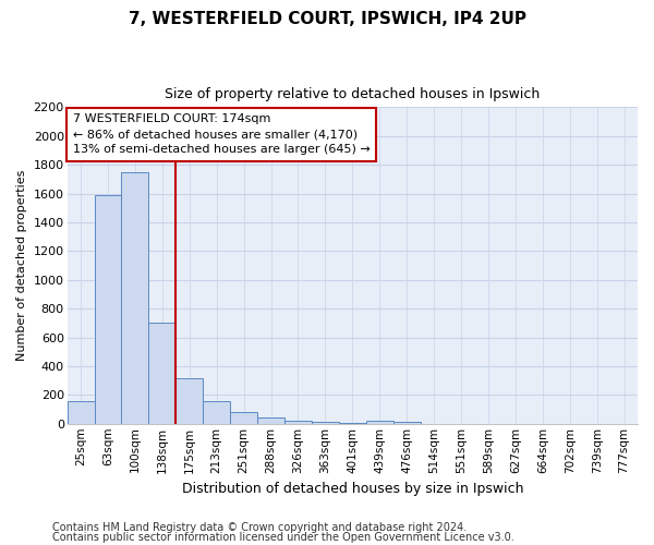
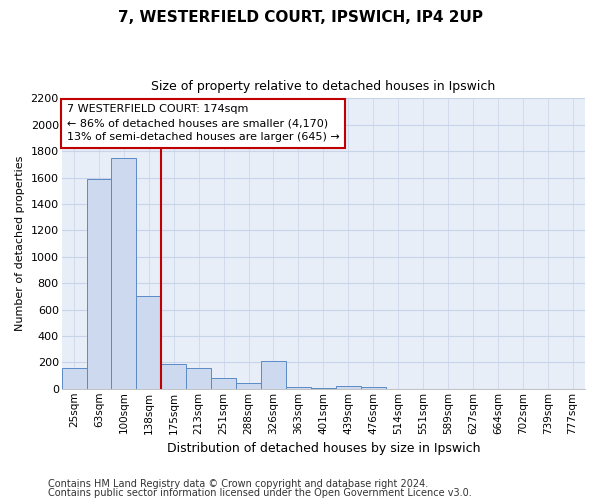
175sqm: 320 -> 190
326sqm: 20 -> 210
